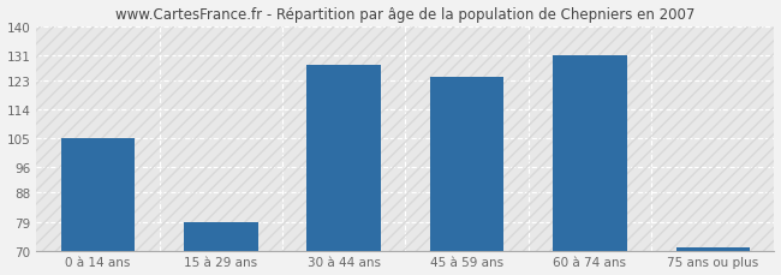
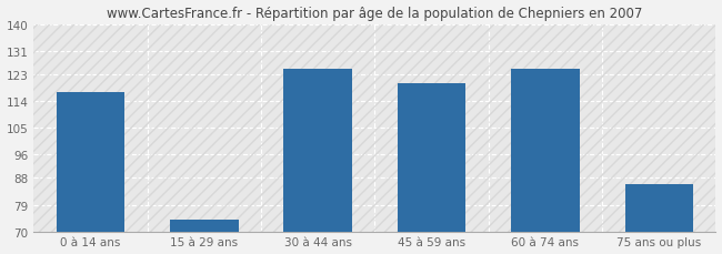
0 à 14 ans: 105 -> 117
15 à 29 ans: 79 -> 74
30 à 44 ans: 128 -> 125
45 à 59 ans: 124 -> 120
60 à 74 ans: 131 -> 125
75 ans ou plus: 71 -> 86
